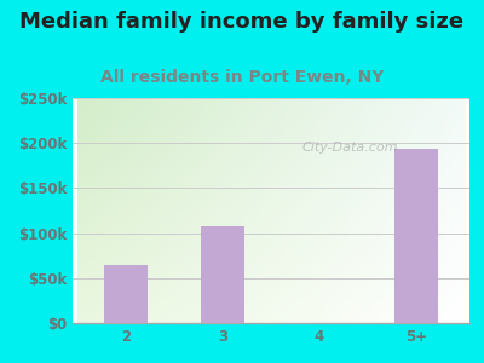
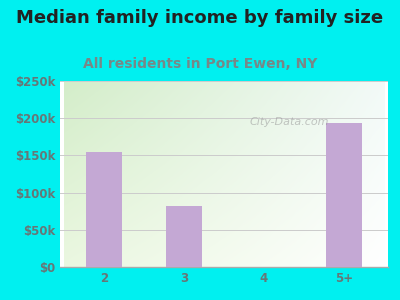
2: $65k -> $154k
3: $108k -> $82k
